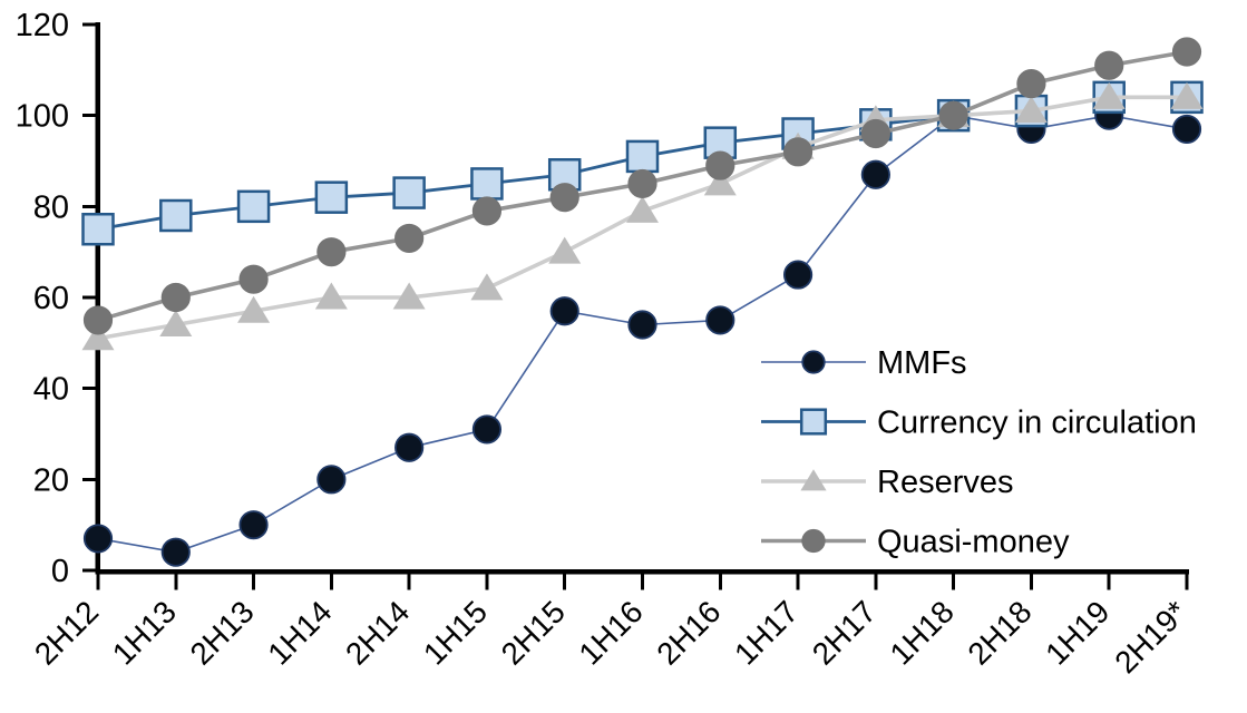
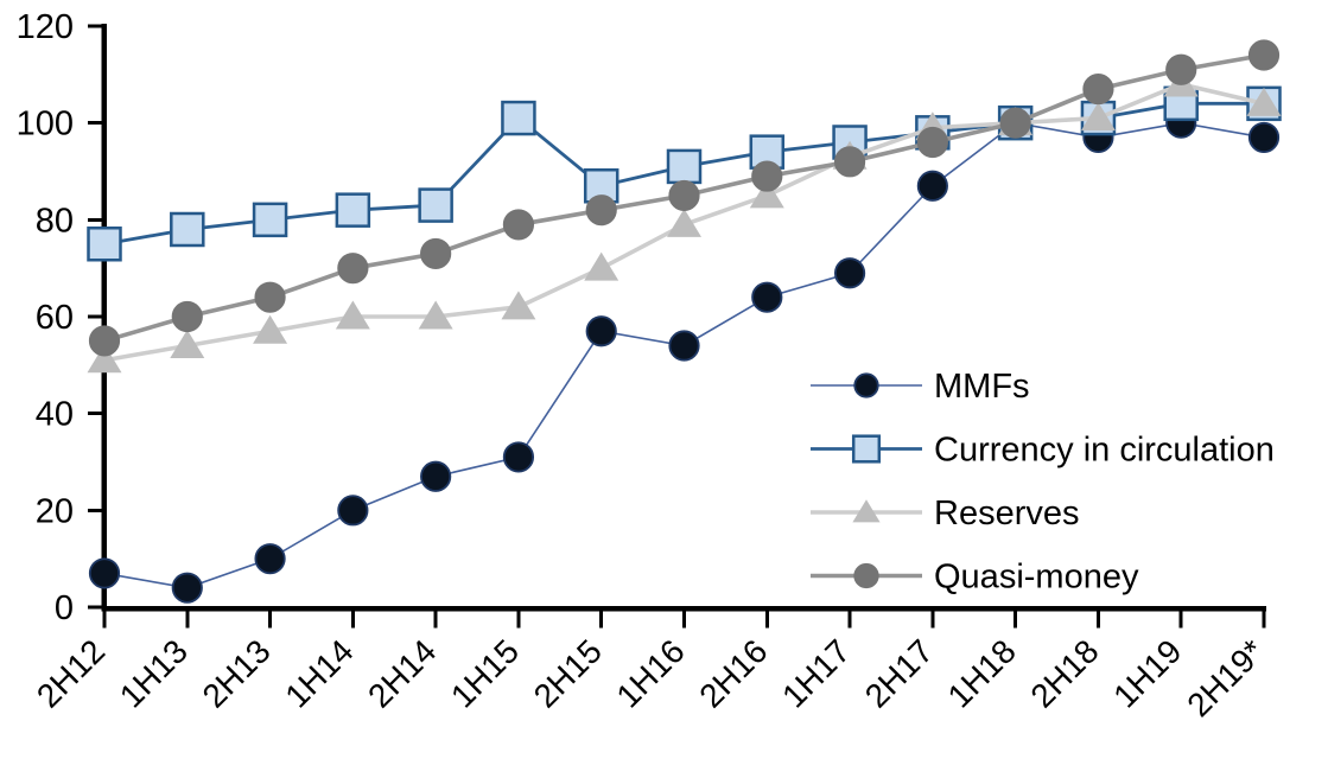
Currency in circulation/1H15: 85 -> 101
MMFs/2H16: 55 -> 64
MMFs/1H17: 65 -> 69
Reserves/1H19: 104 -> 108
